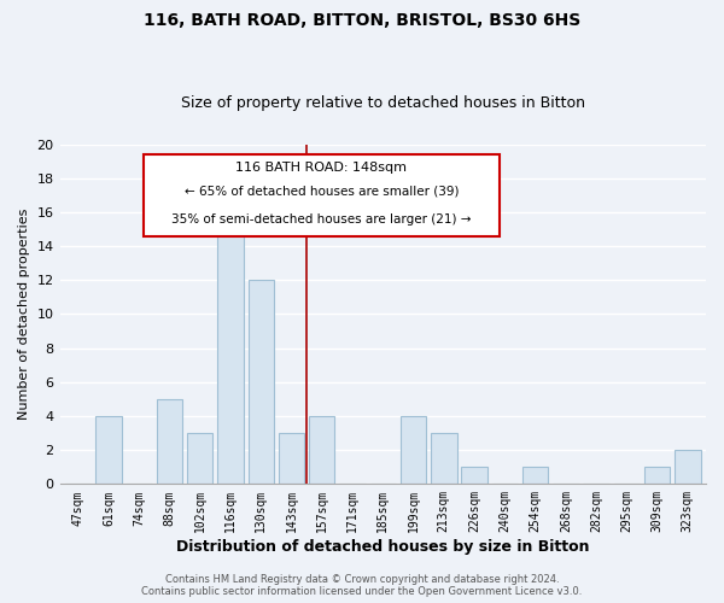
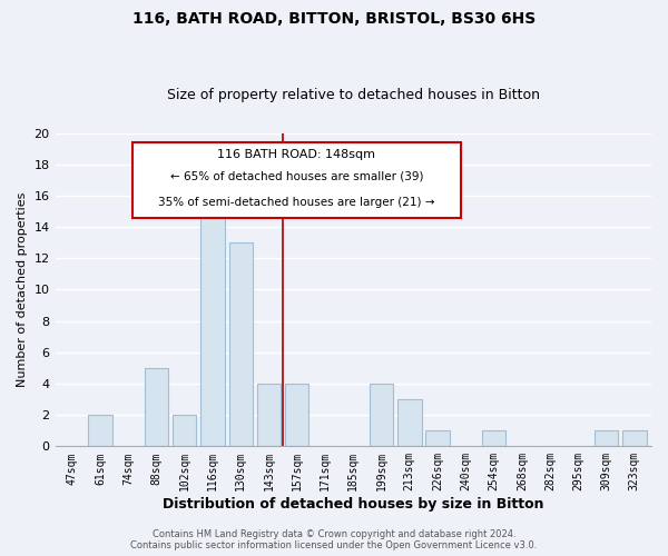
61sqm: 4 -> 2
102sqm: 3 -> 2
130sqm: 12 -> 13
143sqm: 3 -> 4
323sqm: 2 -> 1
